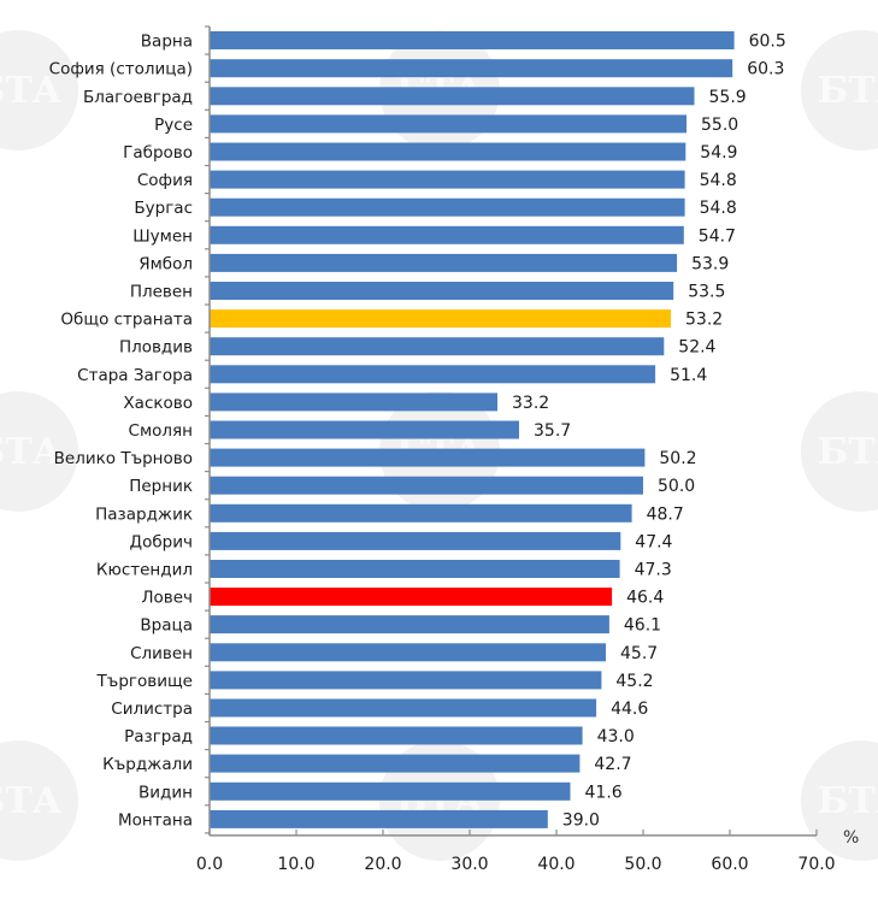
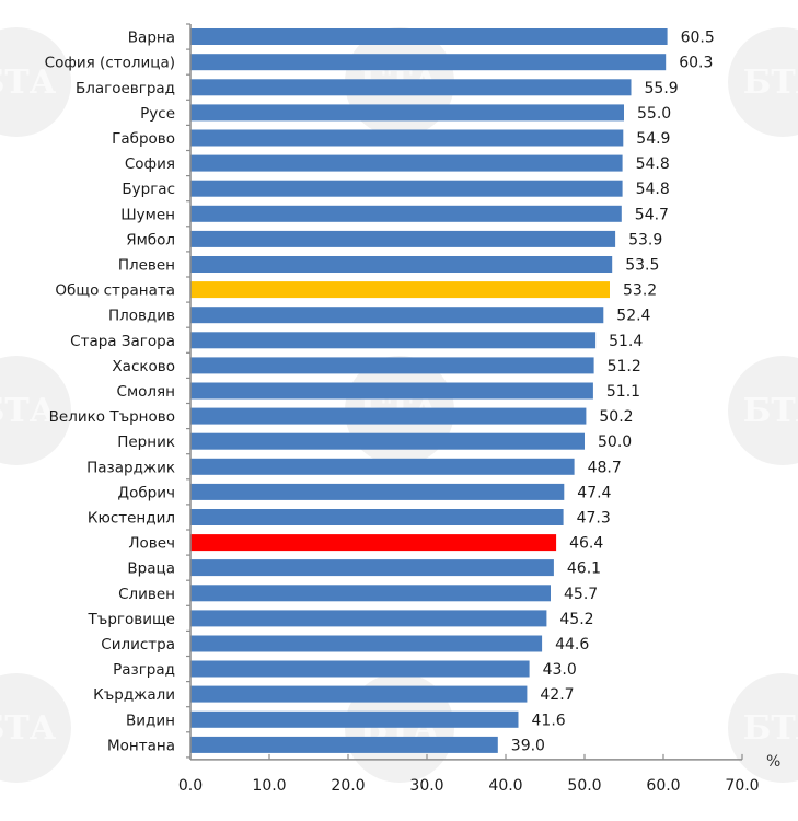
Хасково: 33.2 -> 51.2
Смолян: 35.7 -> 51.1
